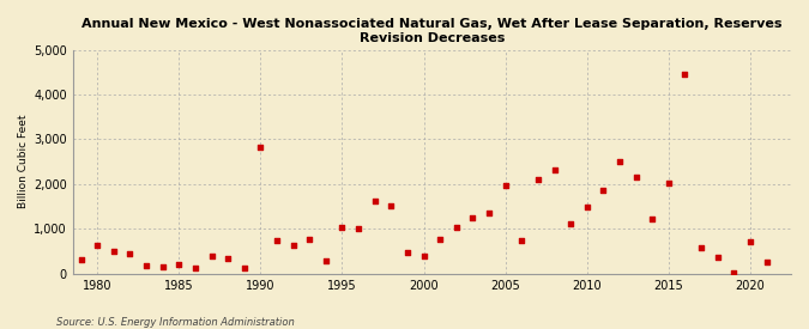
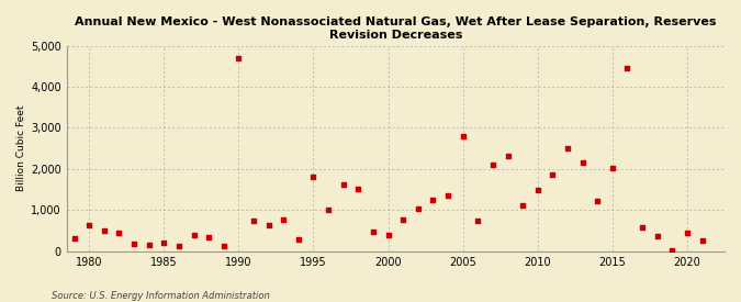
1990: 2,830 -> 4,700
1995: 1,020 -> 1,800
2005: 1,970 -> 2,800
2020: 700 -> 450
